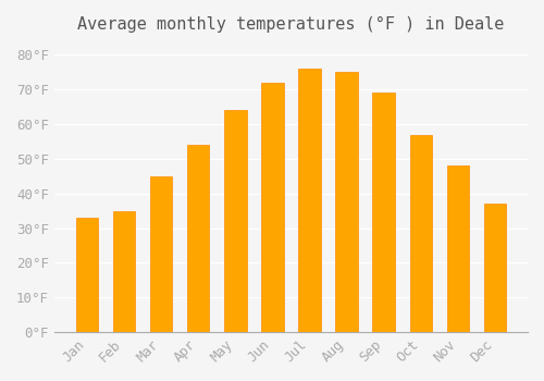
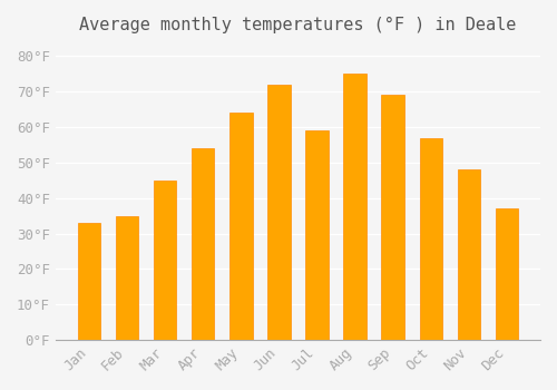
Jul: 76°F -> 59°F
